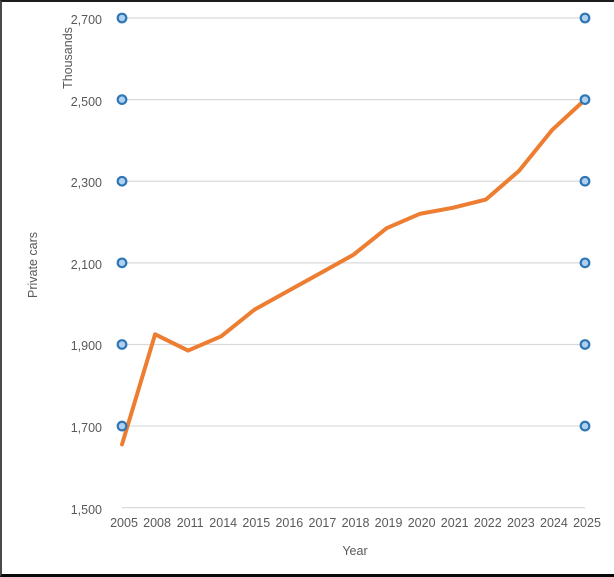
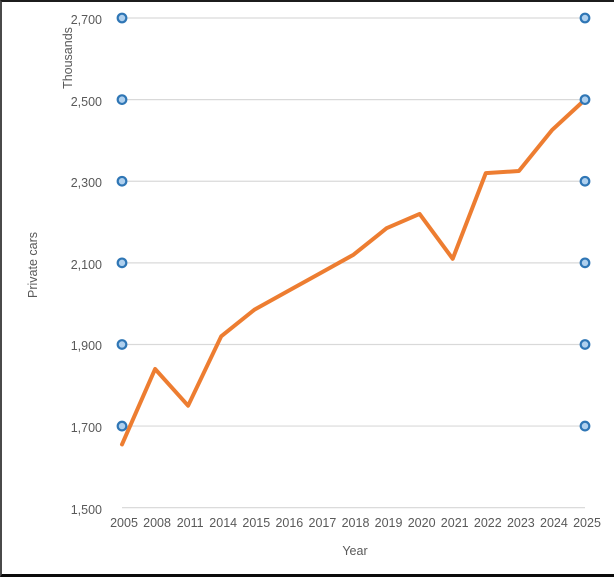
2008: 1920 -> 1840
2011: 1880 -> 1750
2021: 2240 -> 2110
2022: 2260 -> 2320
